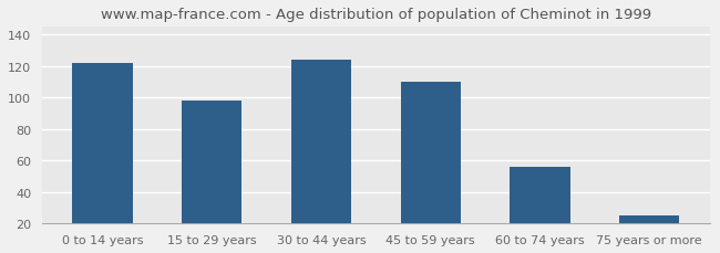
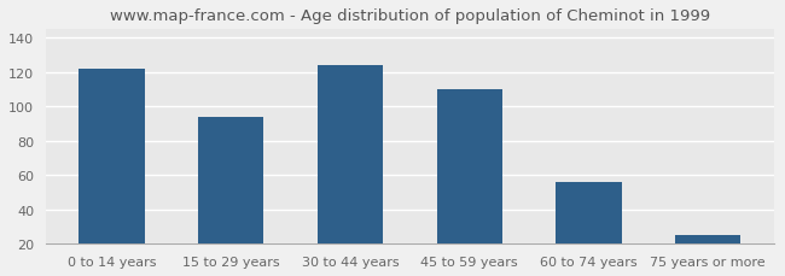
15 to 29 years: 98 -> 94
